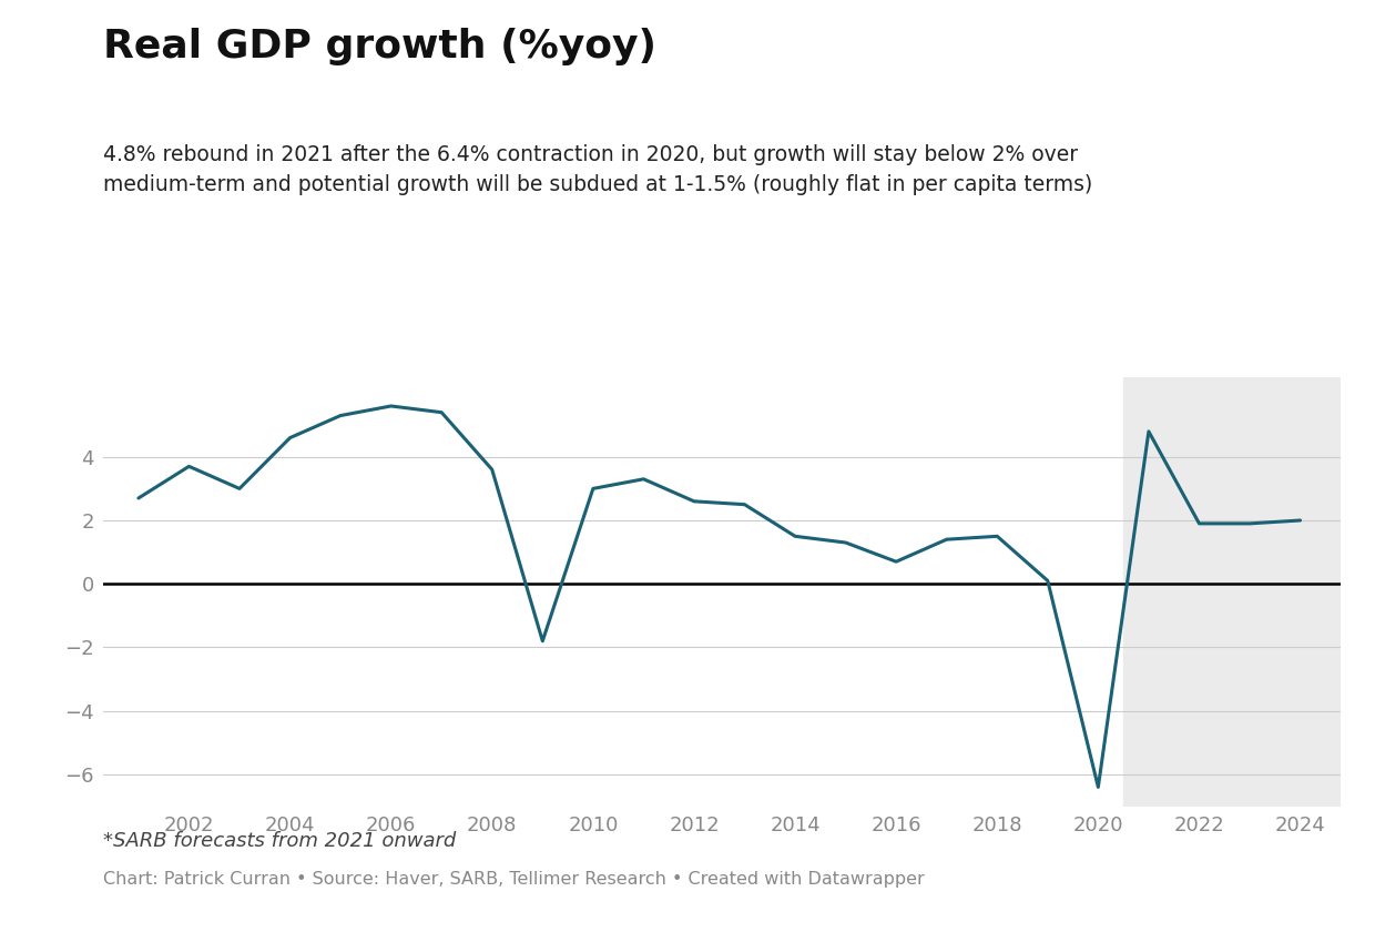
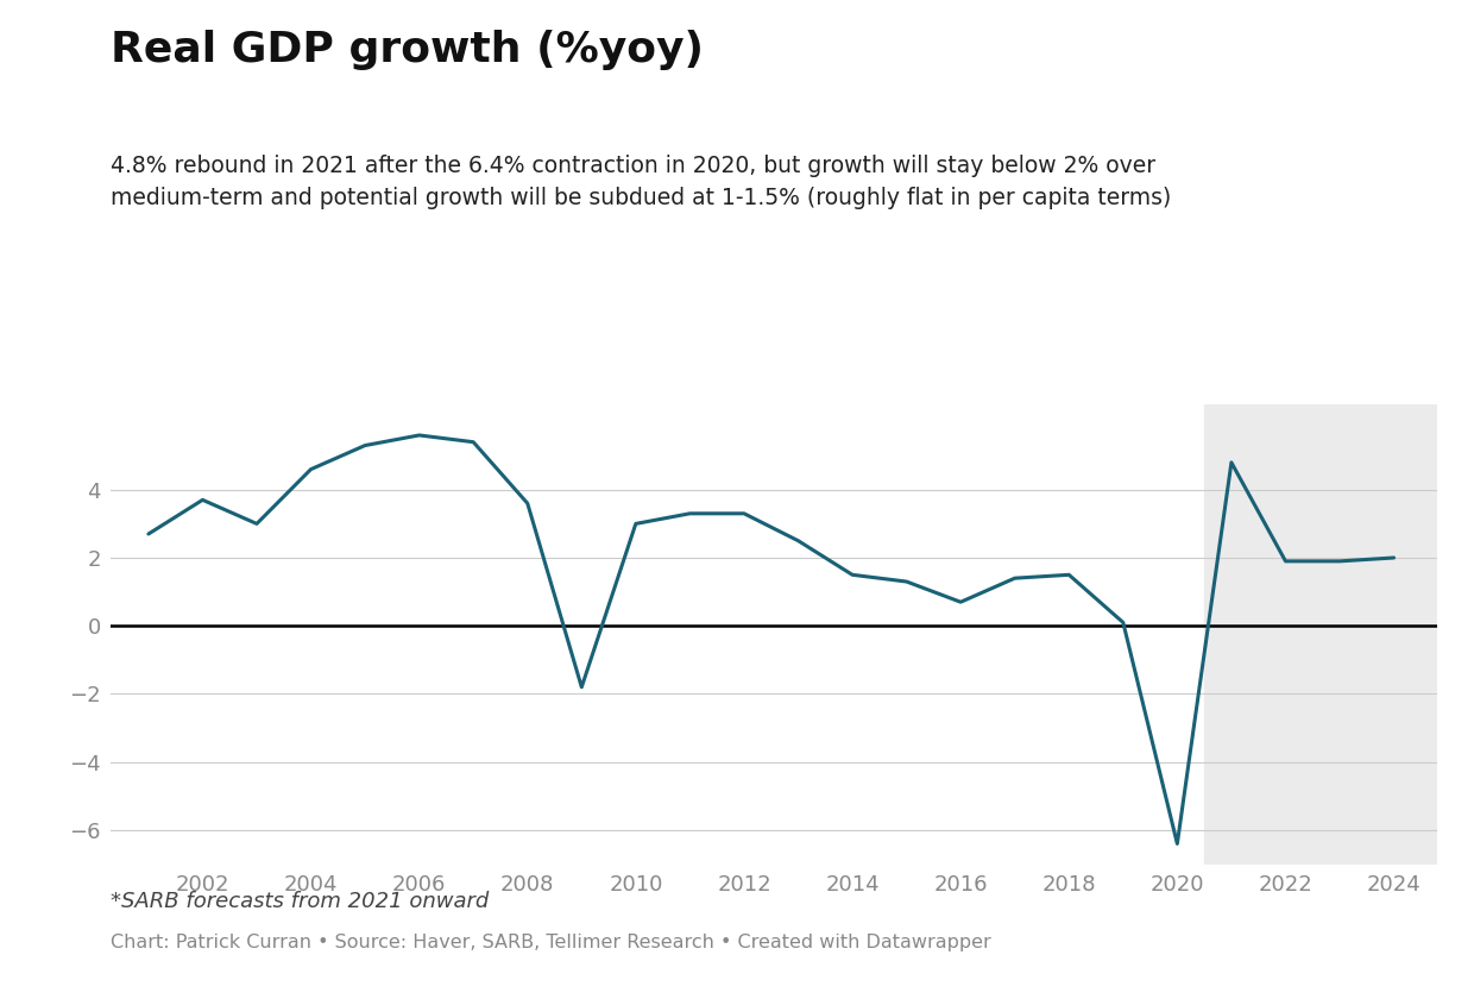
2012: 2.6 -> 3.3
